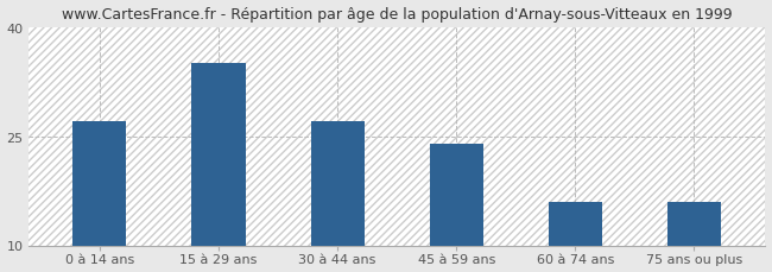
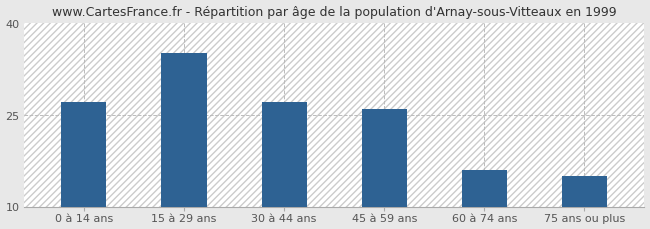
45 à 59 ans: 24 -> 26
75 ans ou plus: 16 -> 15
